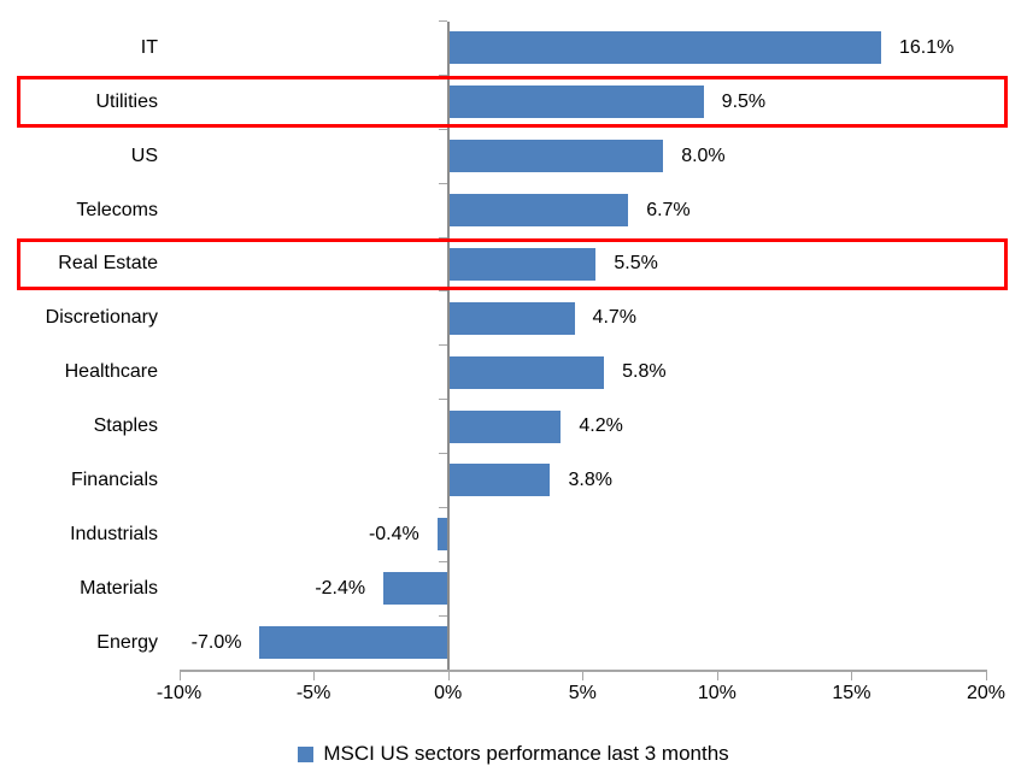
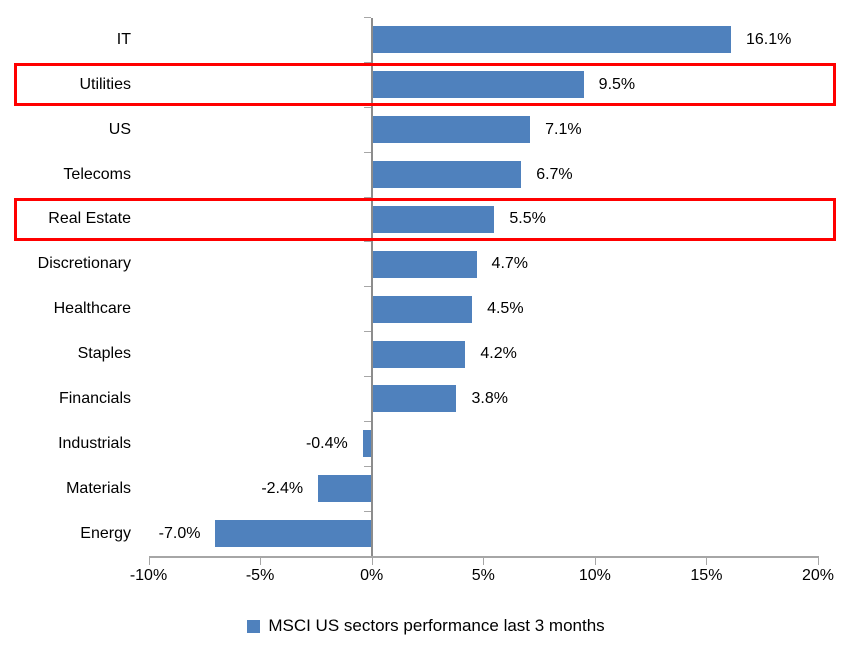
US: 8.0% -> 7.1%
Healthcare: 5.8% -> 4.5%
